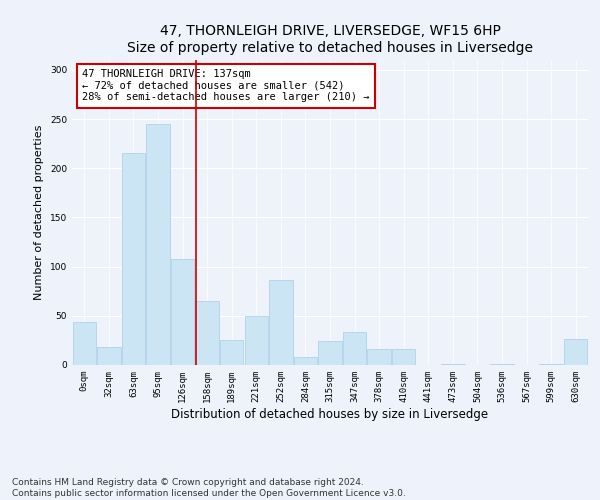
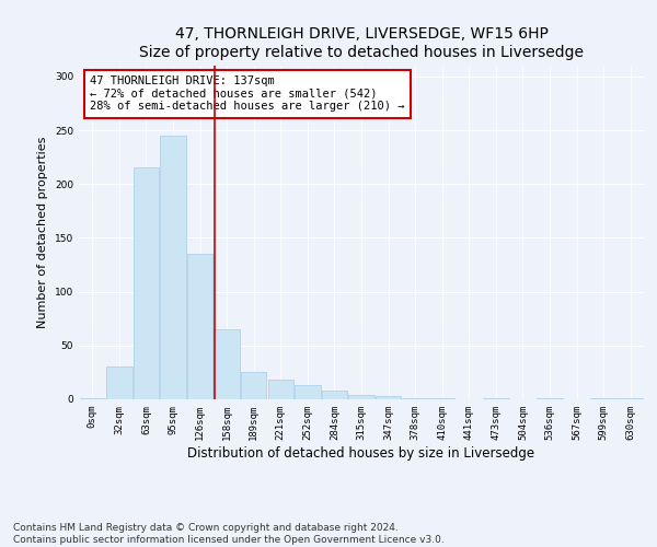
0sqm: 44 -> 1
32sqm: 18 -> 30
126sqm: 108 -> 135
221sqm: 50 -> 18
252sqm: 86 -> 13
315sqm: 24 -> 4
347sqm: 34 -> 3
378sqm: 16 -> 1
410sqm: 16 -> 1
630sqm: 26 -> 1
